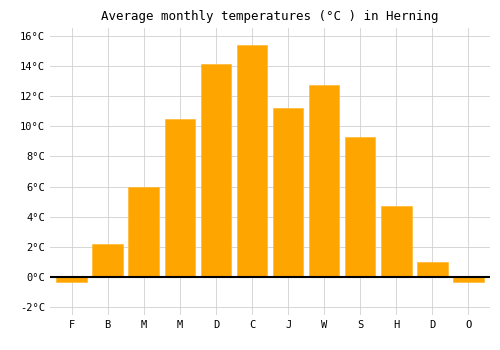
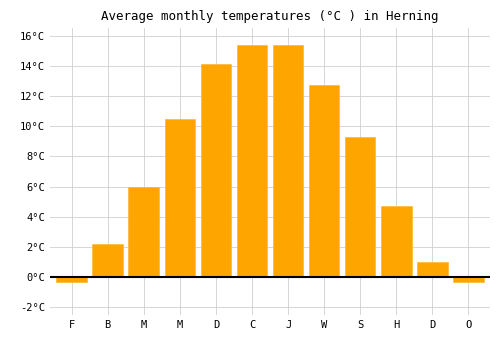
J: 11.2°C -> 15.4°C
